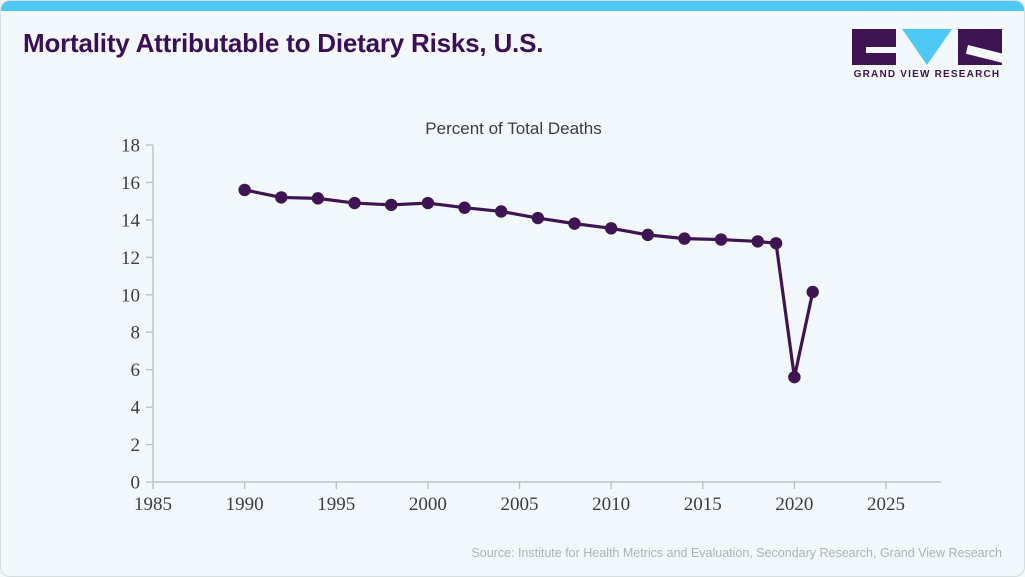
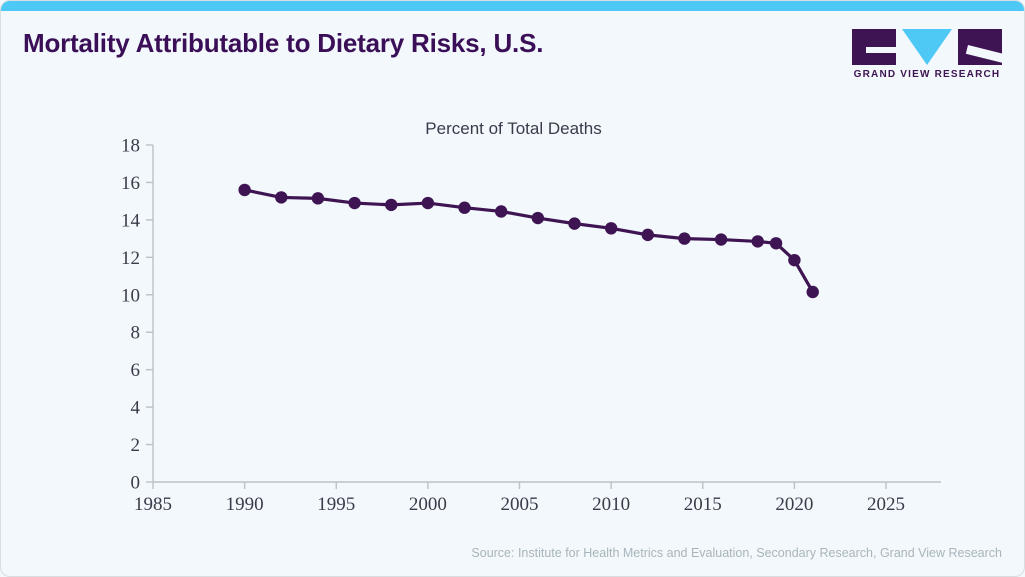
2020: 5.6 -> 11.8
